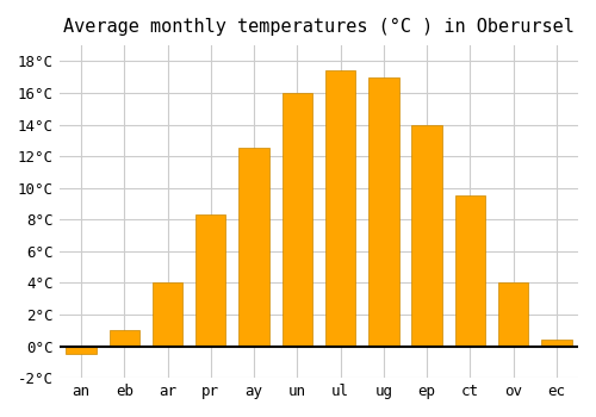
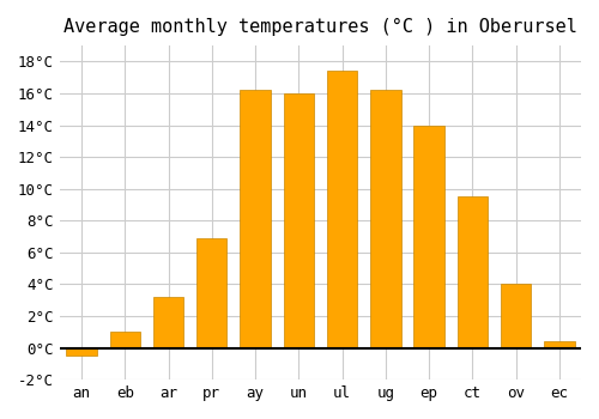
ar: 4.0°C -> 3.2°C
pr: 8.3°C -> 6.9°C
ay: 12.5°C -> 16.2°C
ug: 17.0°C -> 16.2°C
